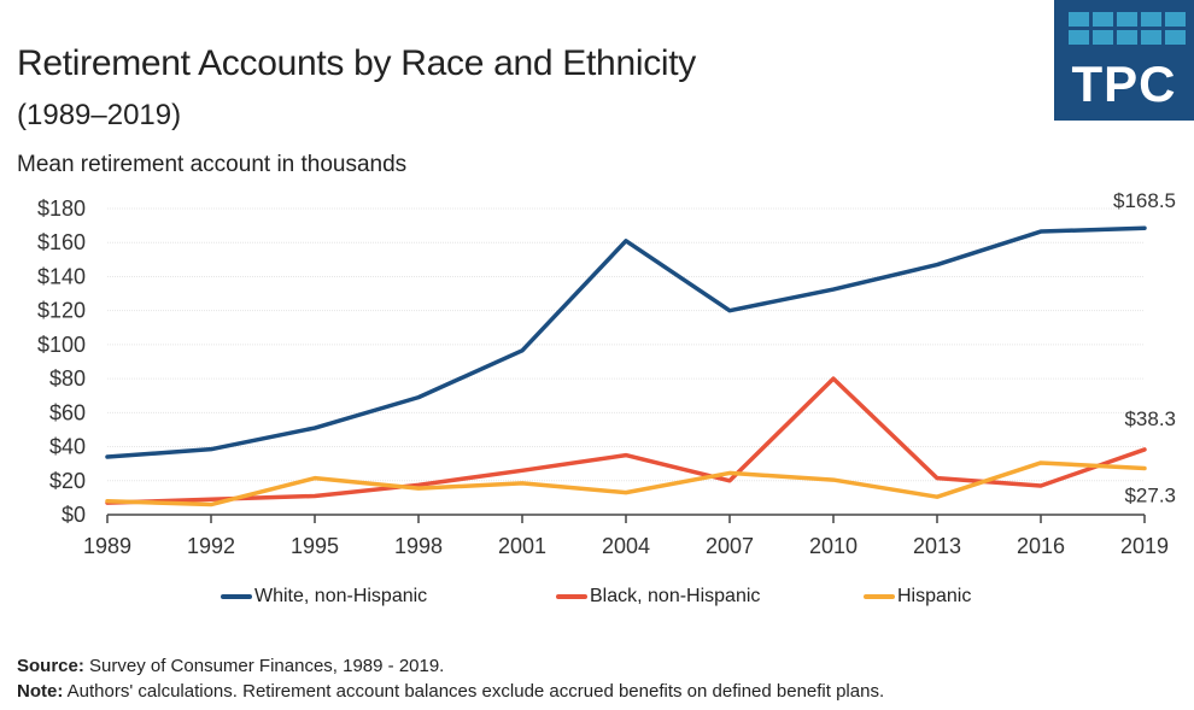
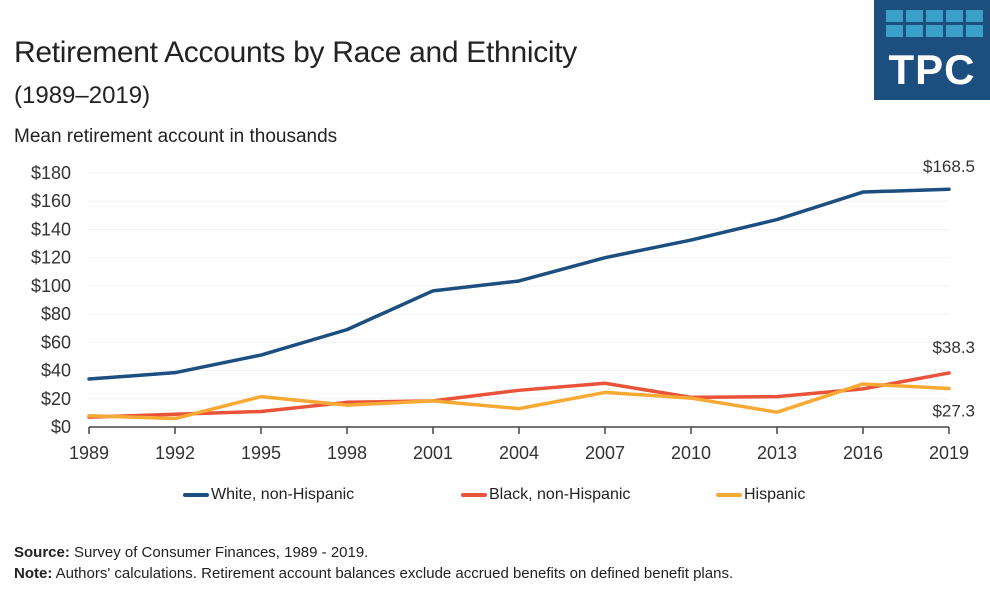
Black, non-Hispanic/2001: $26 -> $18
White, non-Hispanic/2004: $161 -> $104
Black, non-Hispanic/2004: $35 -> $26
Black, non-Hispanic/2007: $20 -> $31
Black, non-Hispanic/2010: $80 -> $21
Black, non-Hispanic/2016: $17 -> $27
